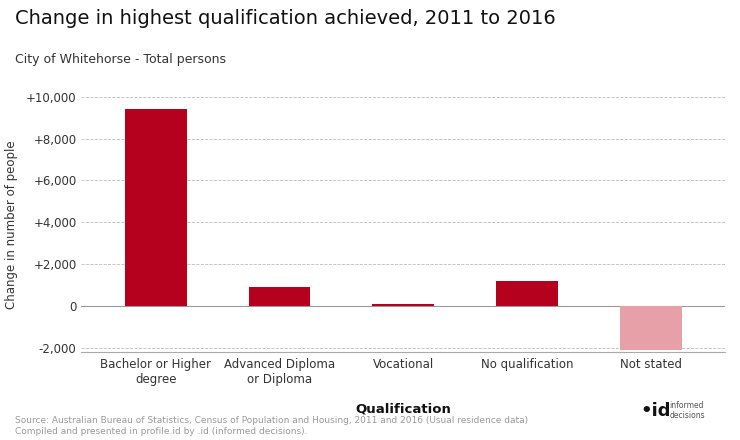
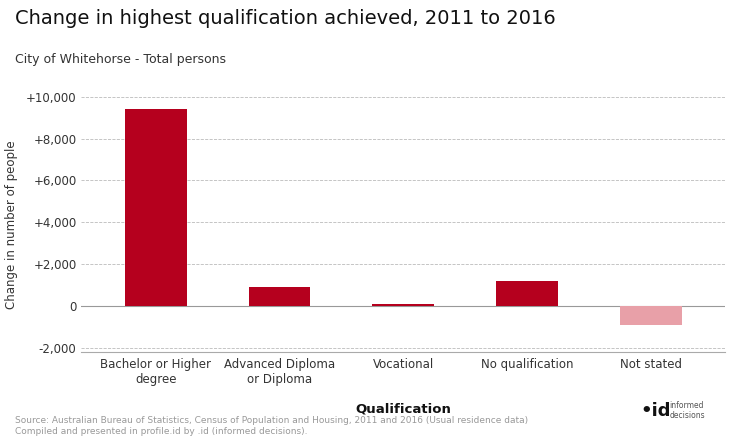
Not stated: -2,100 -> -900
